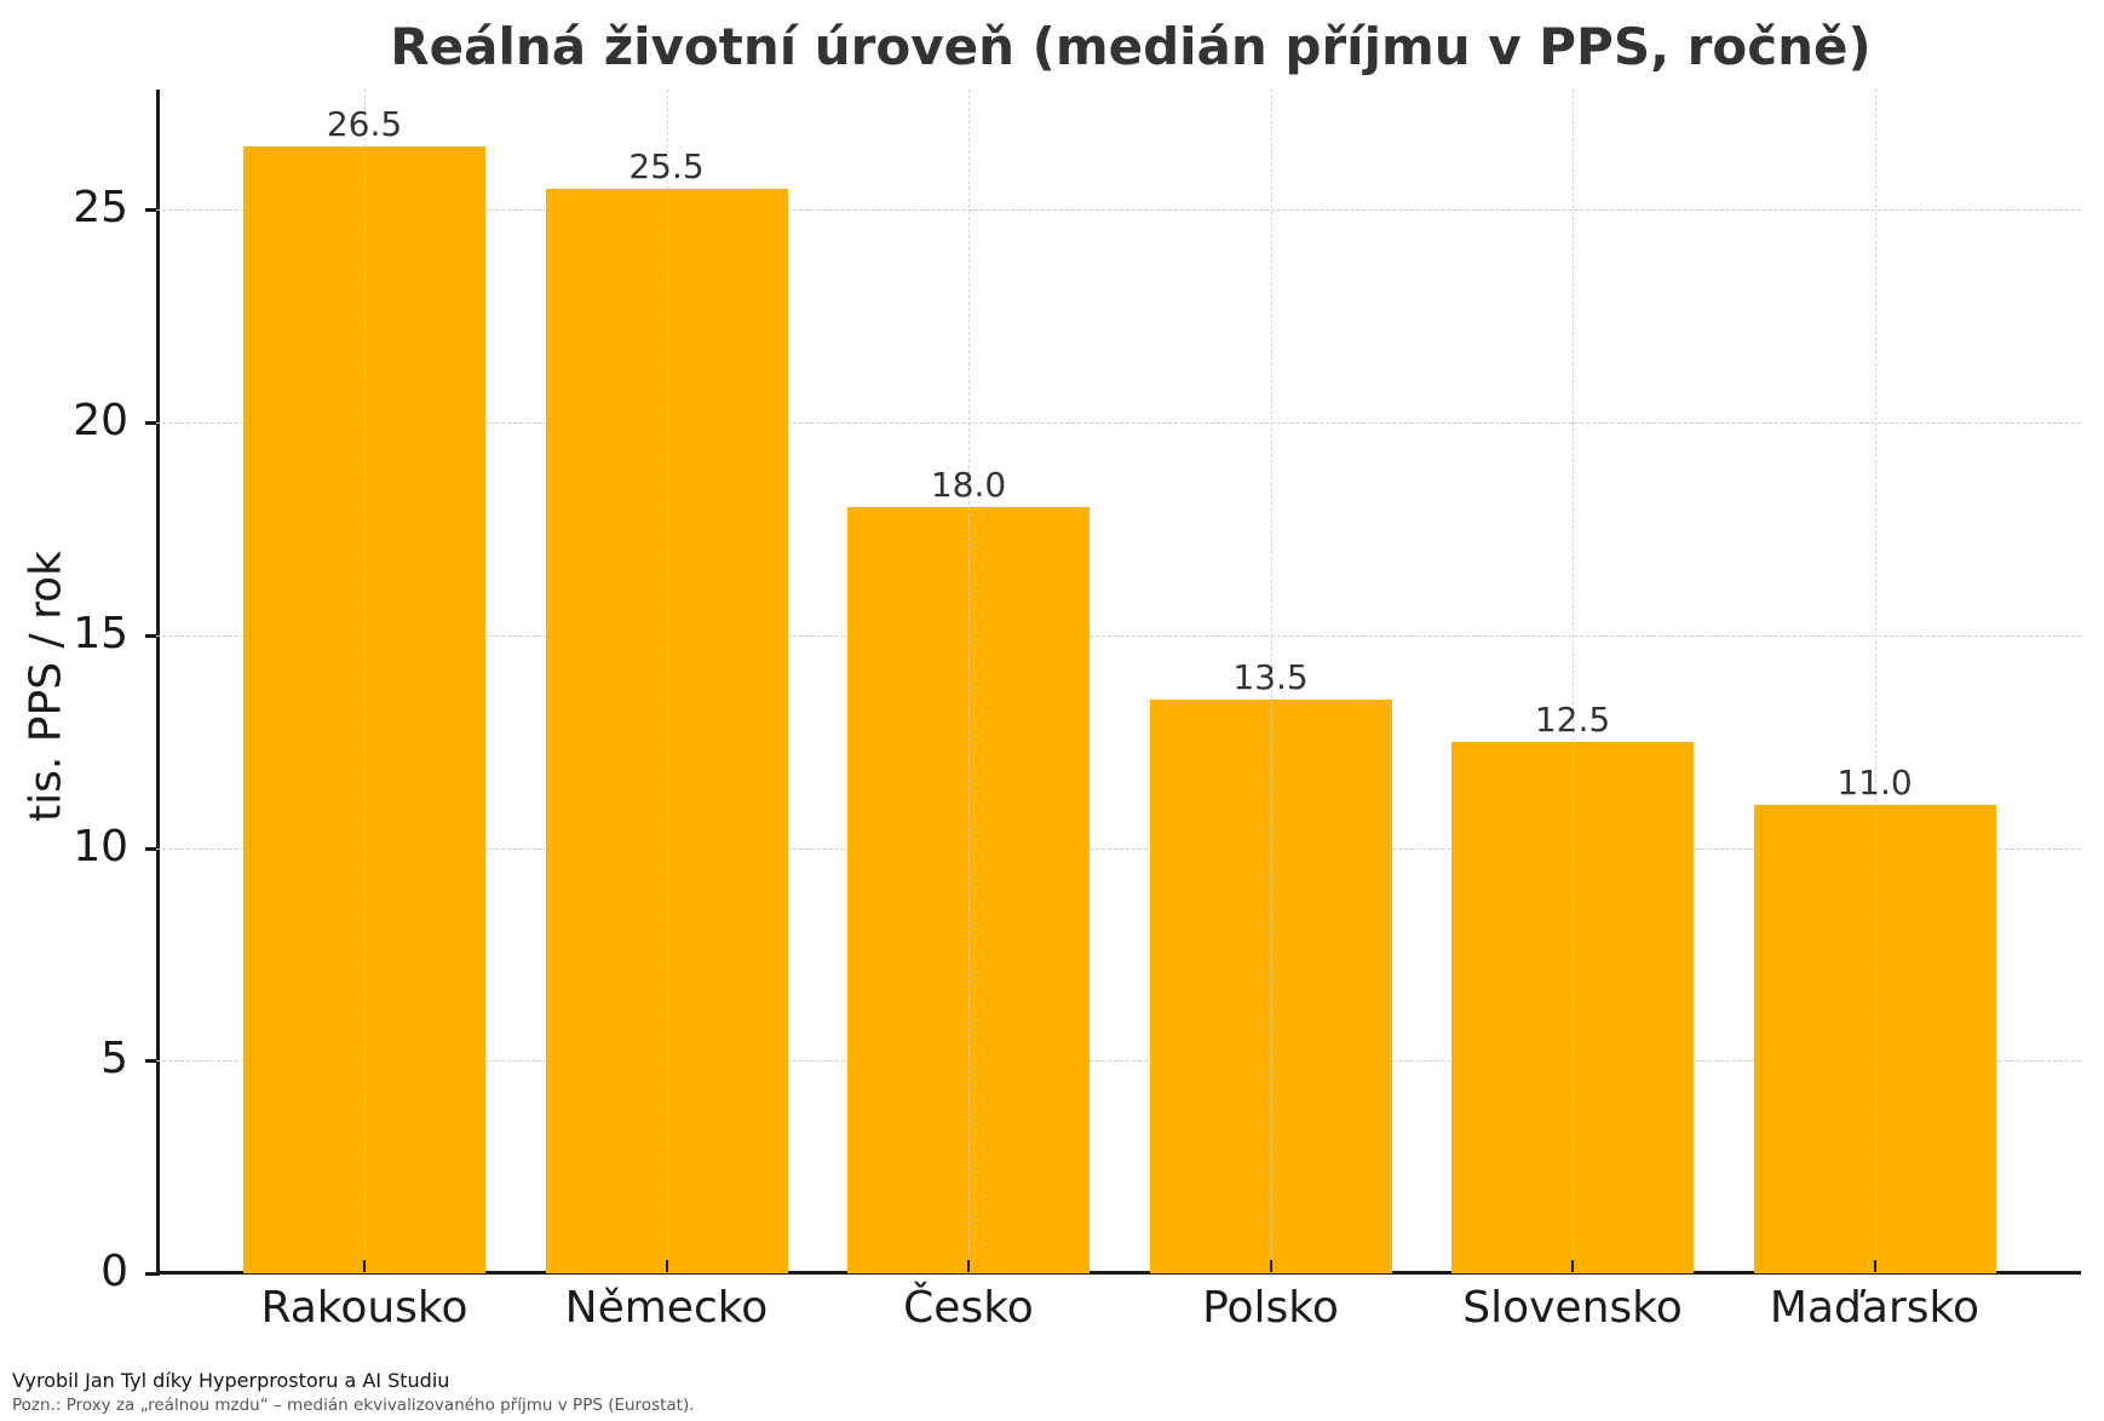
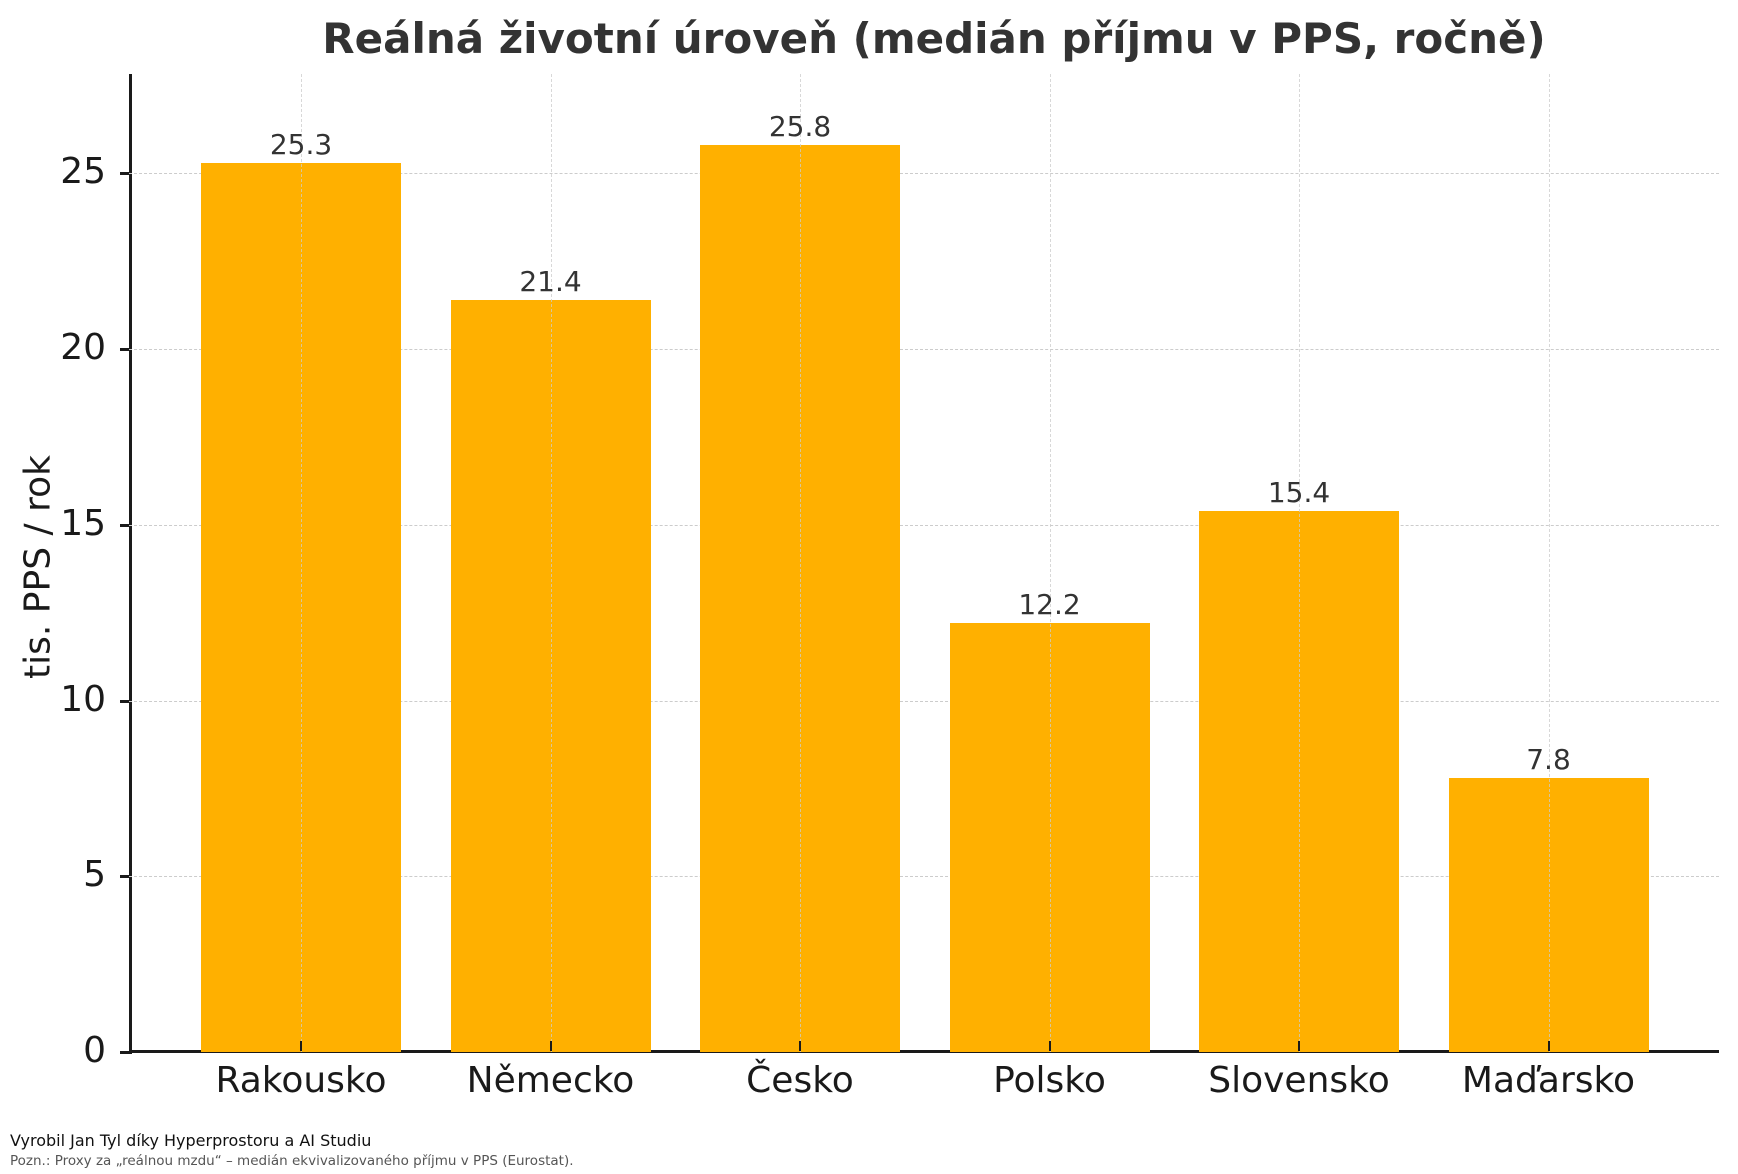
Rakousko: 26.5 -> 25.3
Německo: 25.5 -> 21.4
Česko: 18.0 -> 25.8
Polsko: 13.5 -> 12.2
Slovensko: 12.5 -> 15.4
Maďarsko: 11.0 -> 7.8
